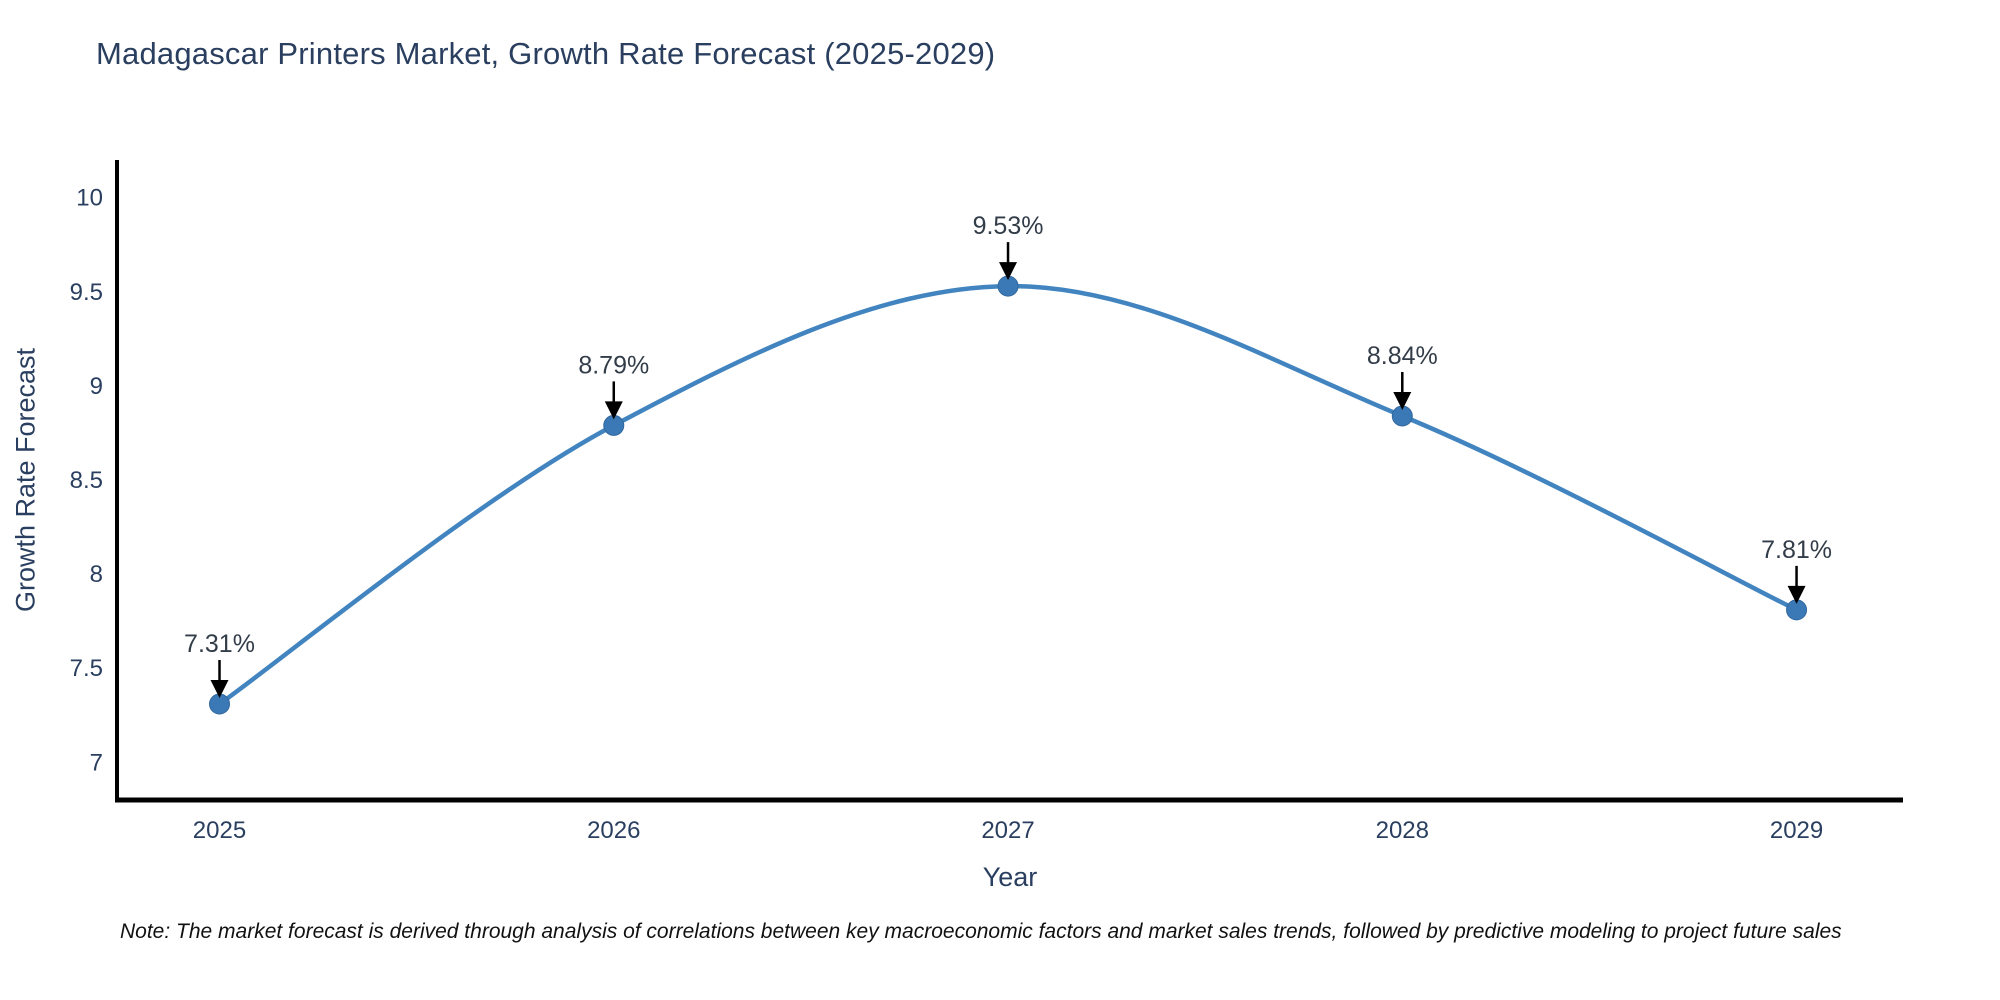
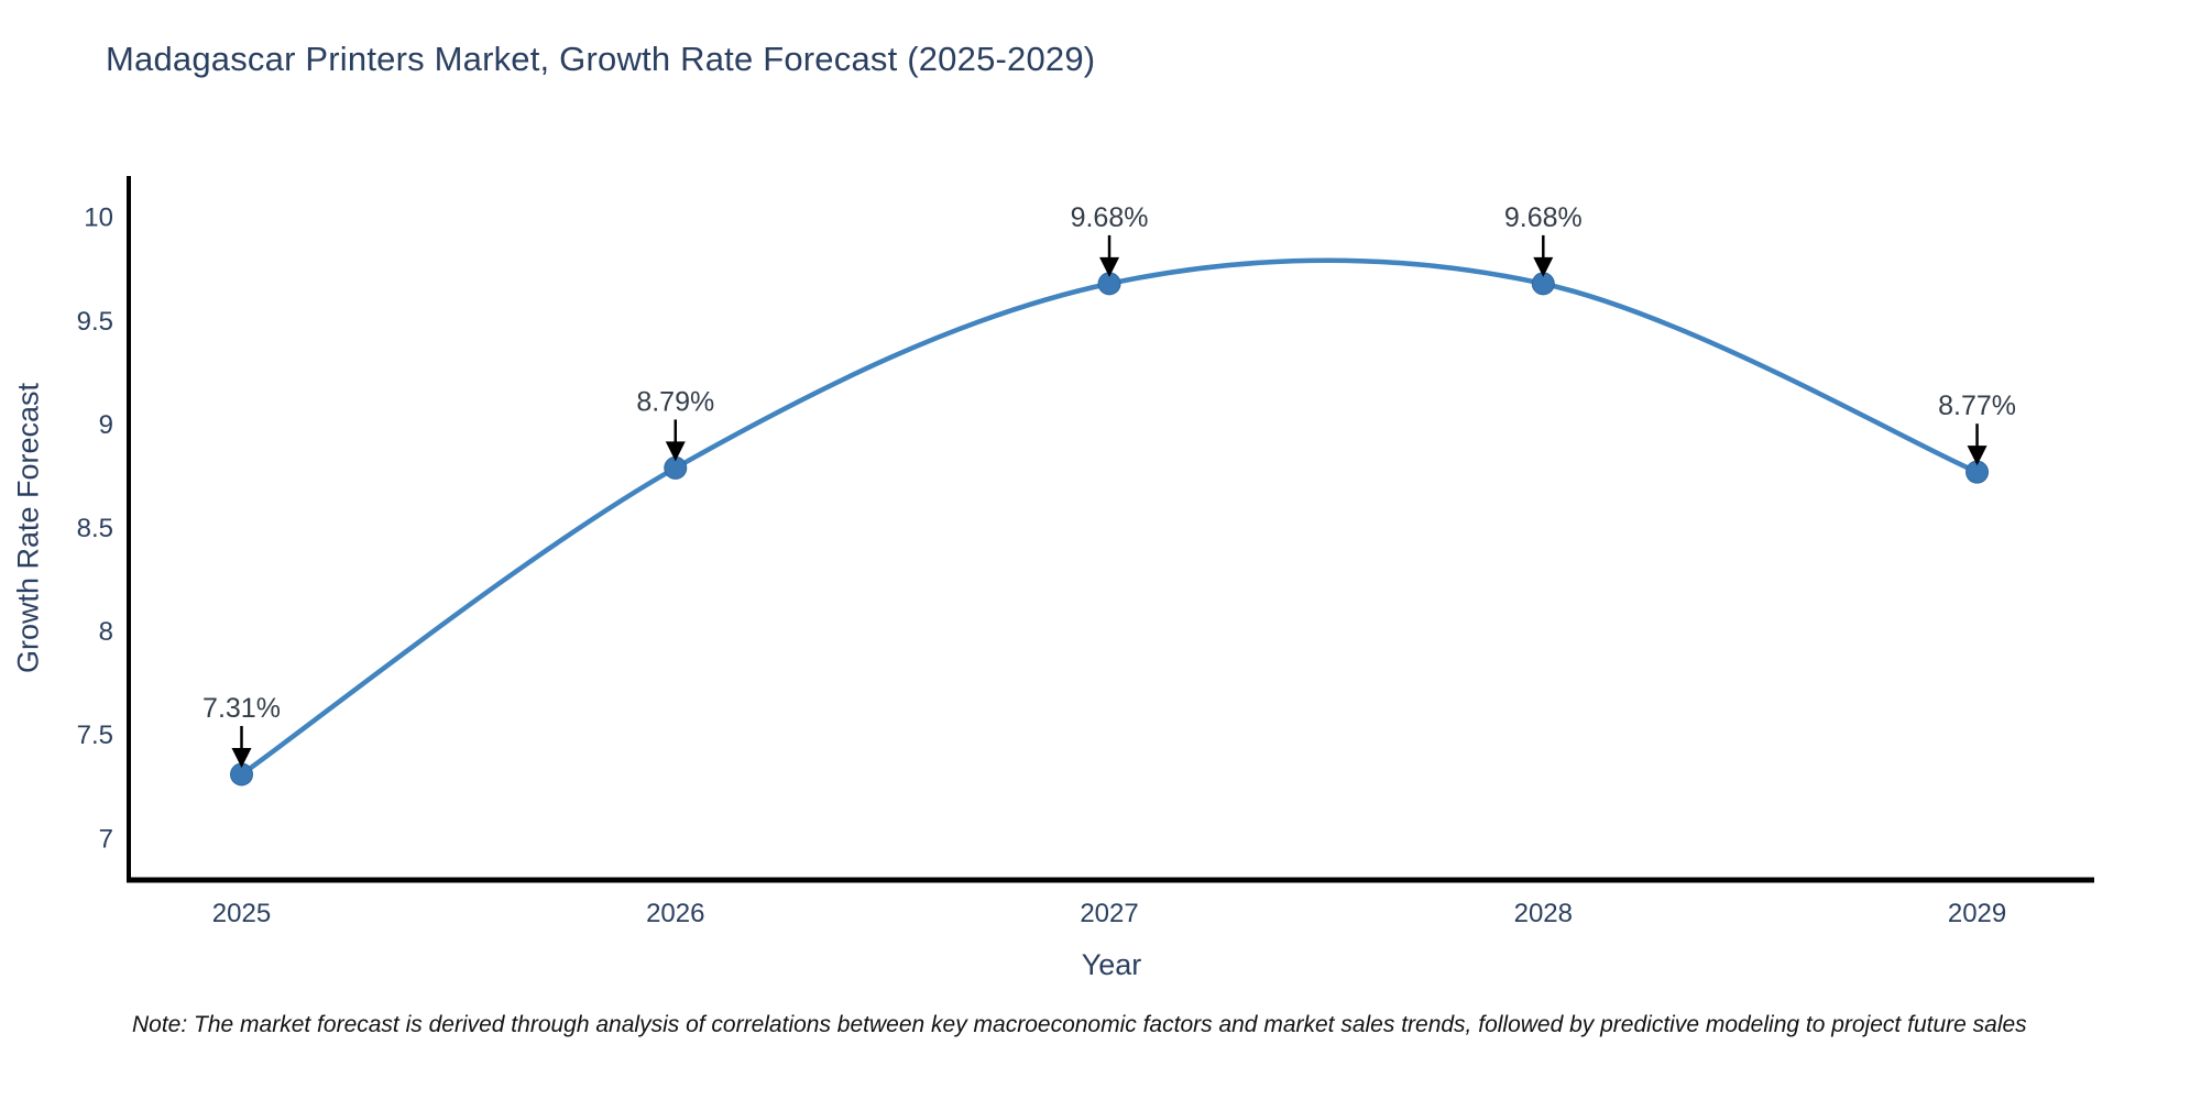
2027: 9.53% -> 9.68%
2028: 8.84% -> 9.68%
2029: 7.81% -> 8.77%
